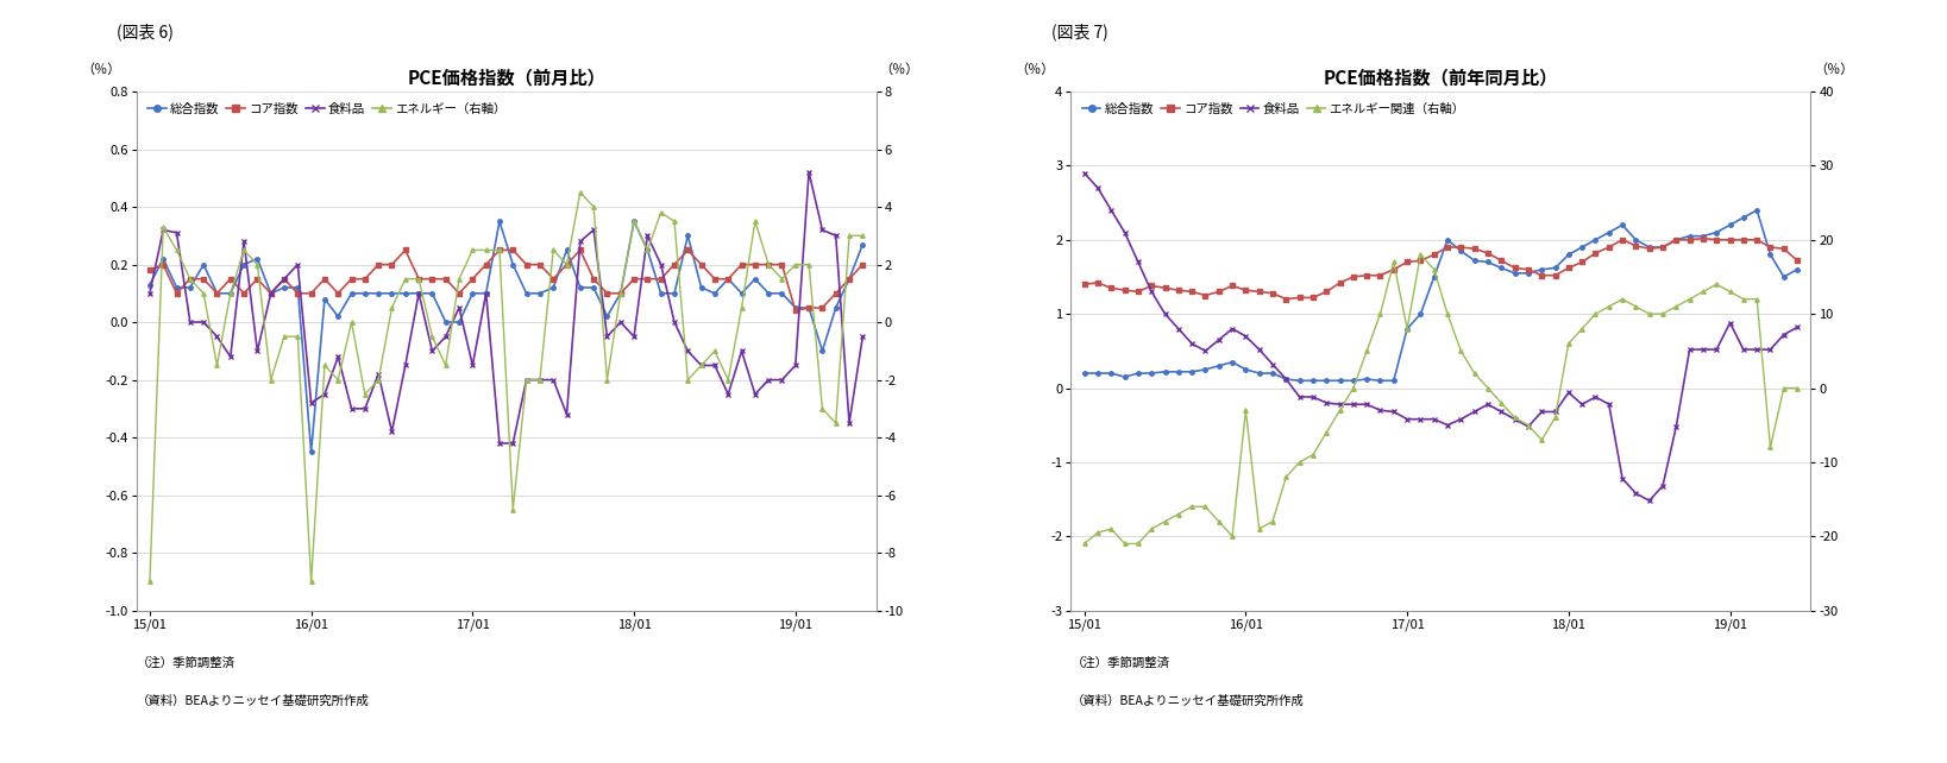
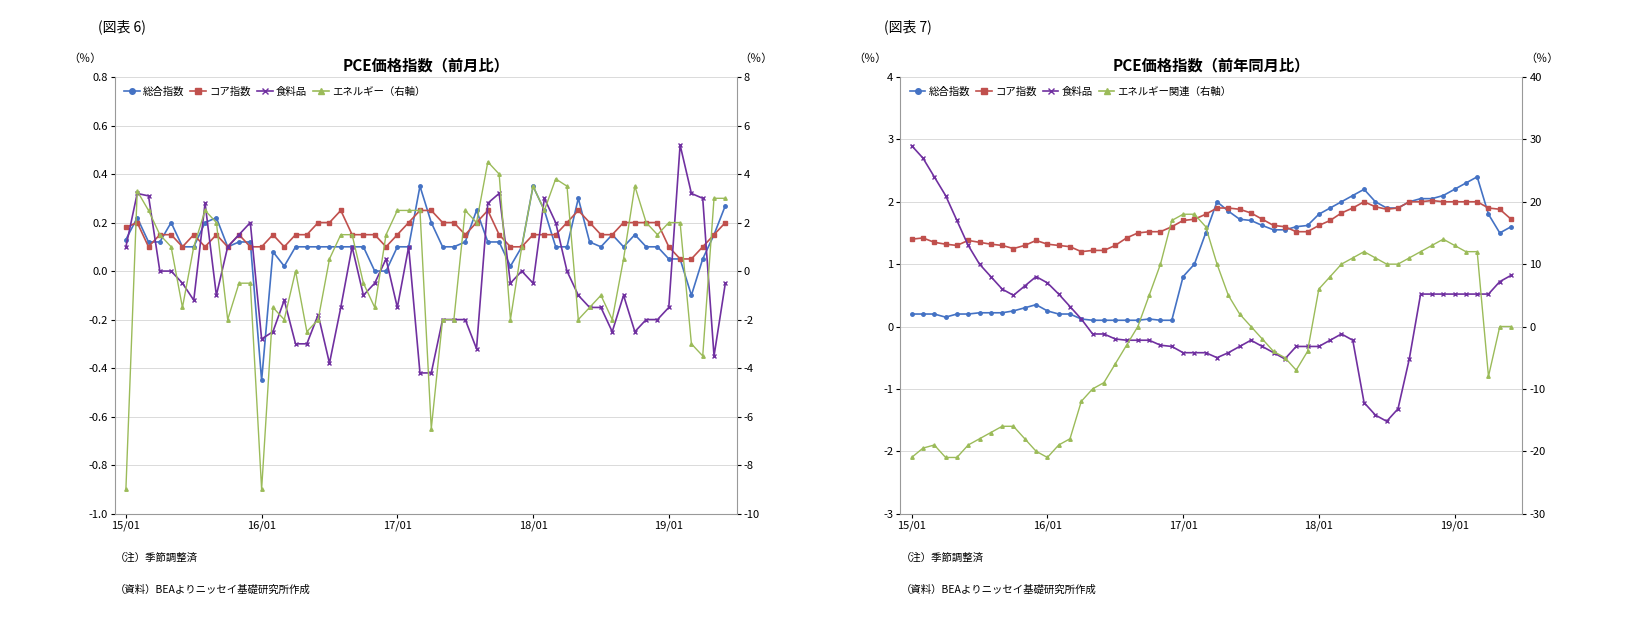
PCE価格指数（前月比）/コア指数/19/01: 0.04 -> 0.10
PCE価格指数（前年同月比）/エネルギー関連（右軸）/16/01: -3.0 -> -21.0
PCE価格指数（前年同月比）/エネルギー関連（右軸）/17/01: 8.0 -> 18.0
PCE価格指数（前年同月比）/食料品/18/01: -0.06 -> -0.32
PCE価格指数（前年同月比）/食料品/19/01: 0.88 -> 0.52
